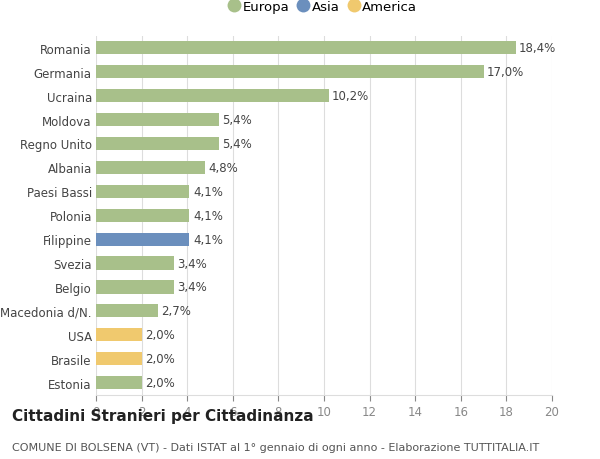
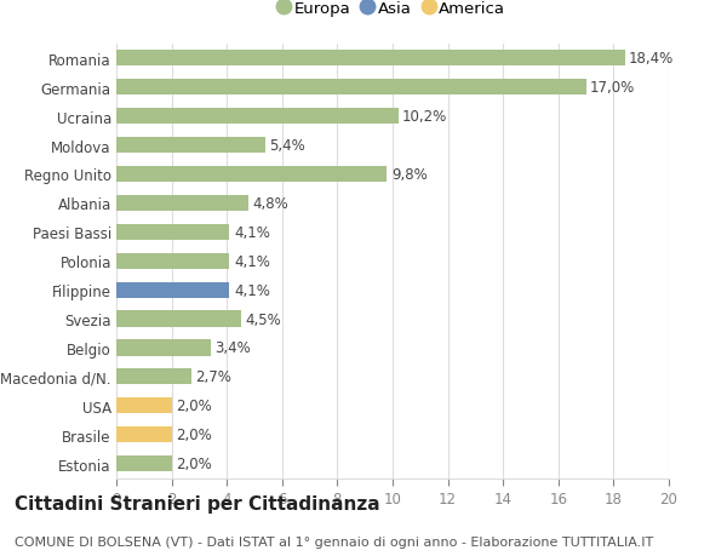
Regno Unito: 5,4% -> 9,8%
Svezia: 3,4% -> 4,5%
